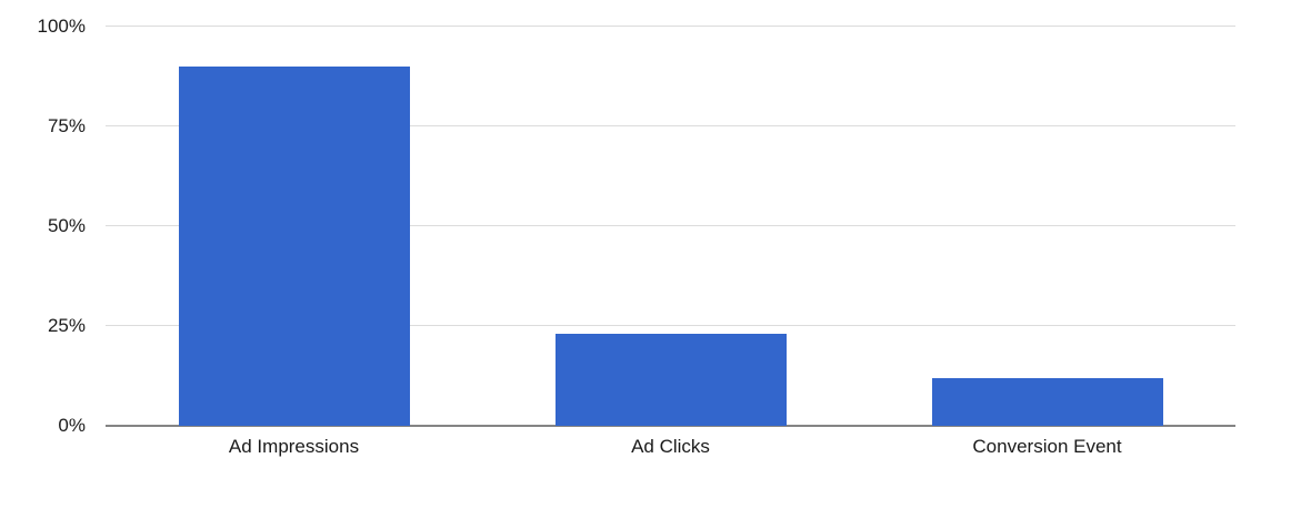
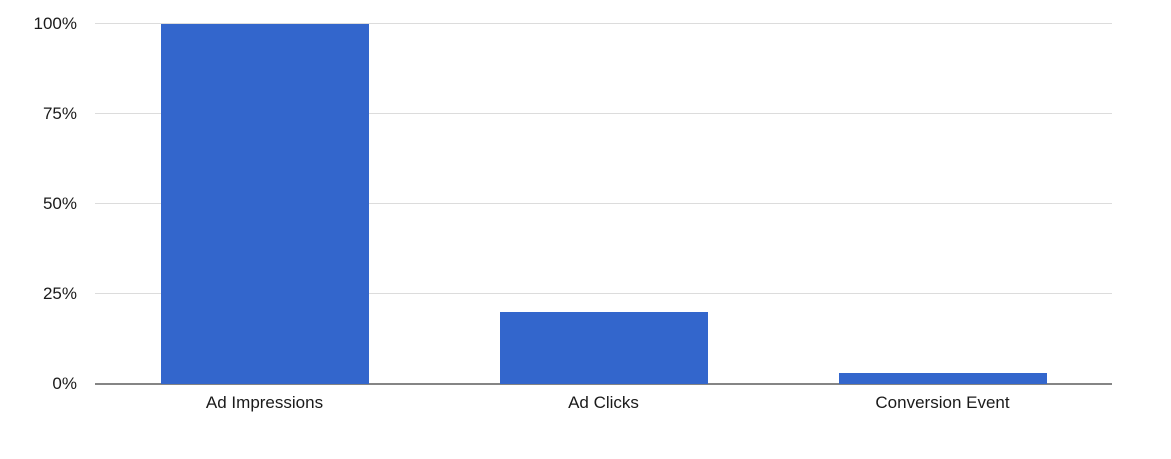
Ad Impressions: 90% -> 100%
Ad Clicks: 23% -> 20%
Conversion Event: 12% -> 3%
